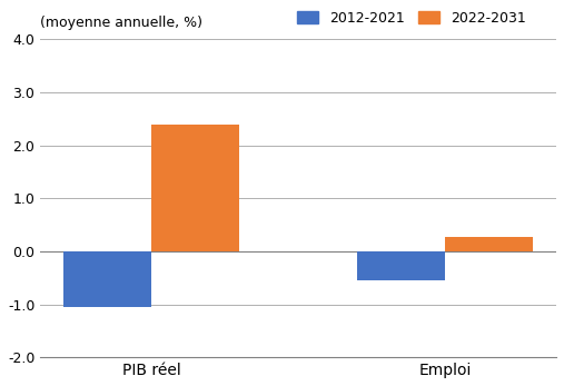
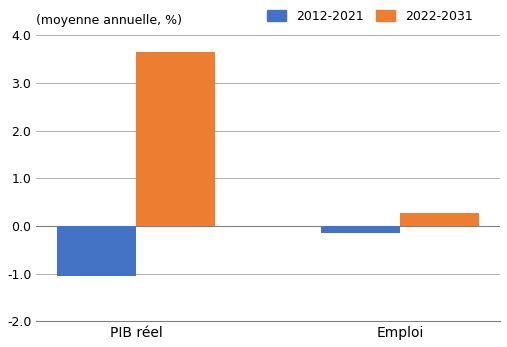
2022-2031/PIB réel: 2.40 -> 3.65
2012-2021/Emploi: -0.55 -> -0.15
